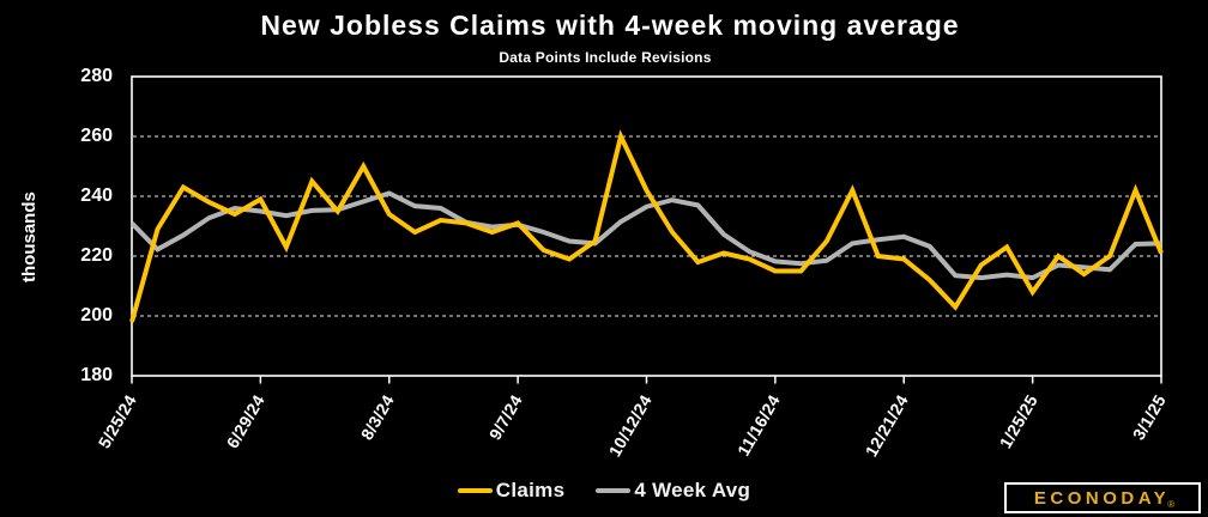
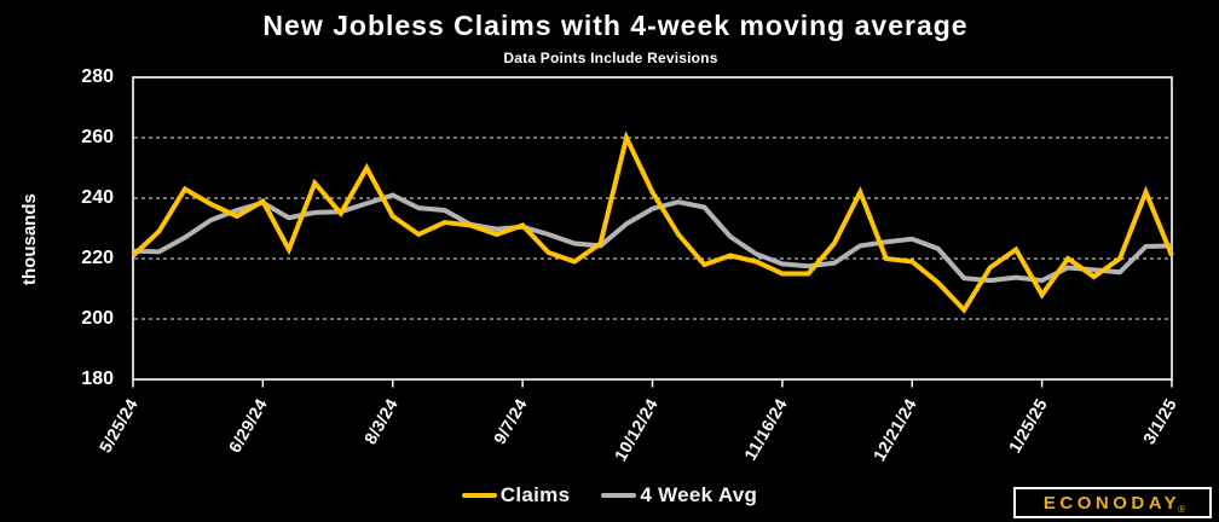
Claims/5/25/24: 198 -> 221
4 Week Avg/5/25/24: 231 -> 222
4 Week Avg/6/29/24: 235 -> 238
